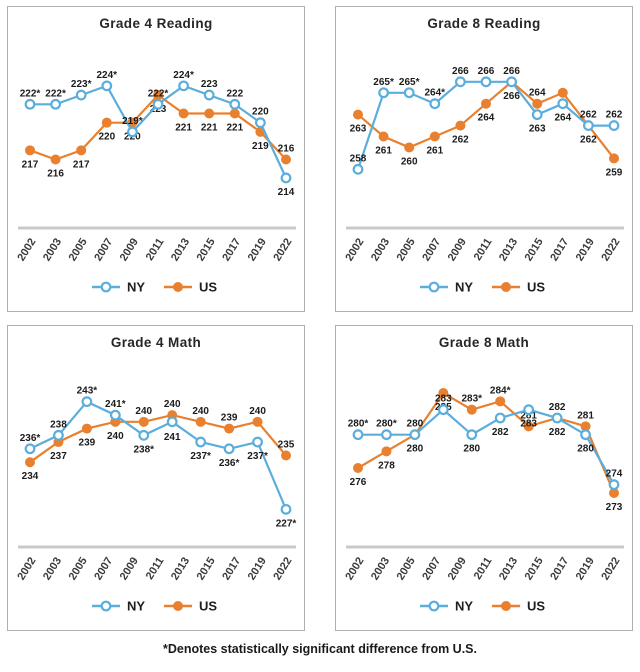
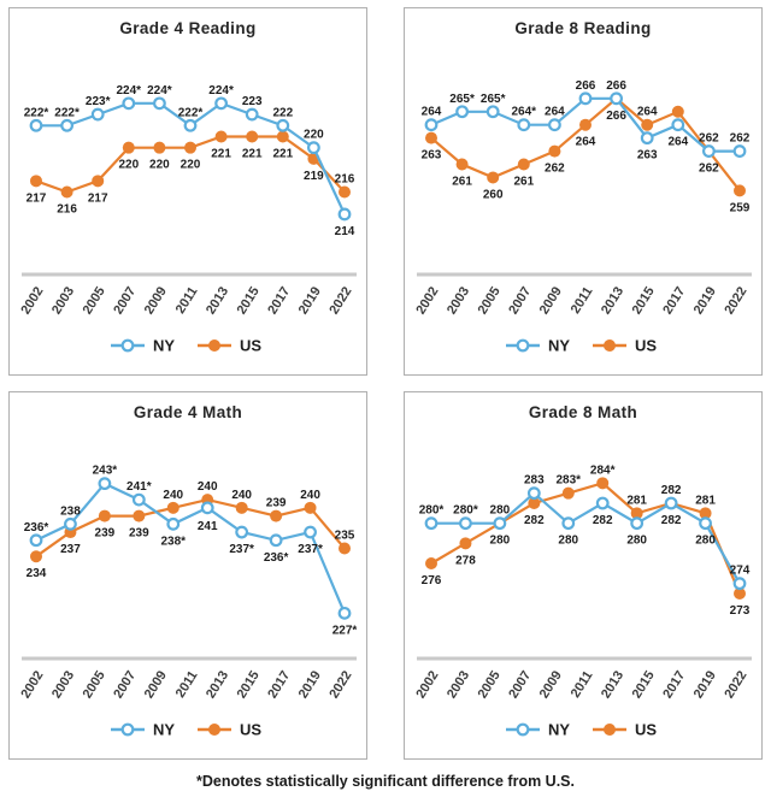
Grade 4 Reading/NY/2009: 219 -> 224
Grade 4 Reading/US/2011: 223 -> 220
Grade 8 Reading/NY/2002: 258 -> 264
Grade 8 Reading/NY/2009: 266 -> 264
Grade 4 Math/US/2009: 240 -> 239
Grade 8 Math/US/2009: 285 -> 282
Grade 8 Math/NY/2015: 283 -> 280
